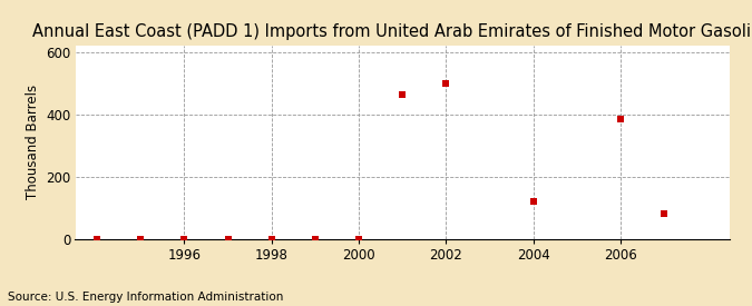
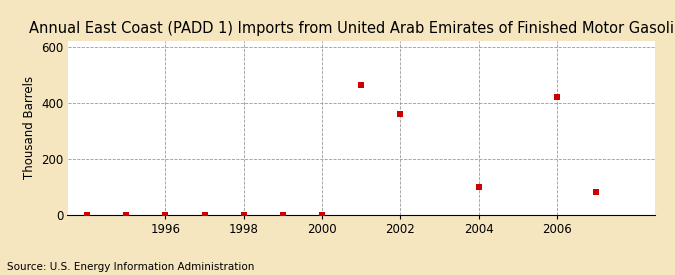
2002: 500 -> 360
2004: 120 -> 100
2006: 385 -> 420
